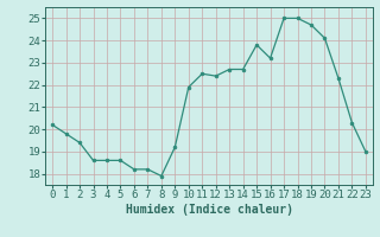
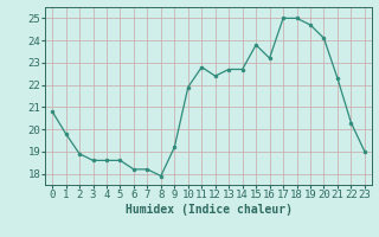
0: 20.2 -> 20.8
2: 19.4 -> 18.9
11: 22.5 -> 22.8
